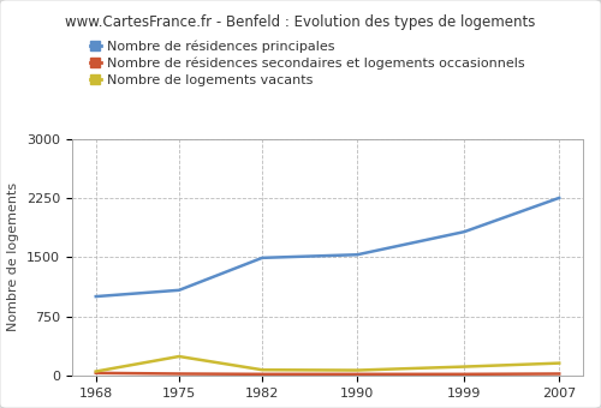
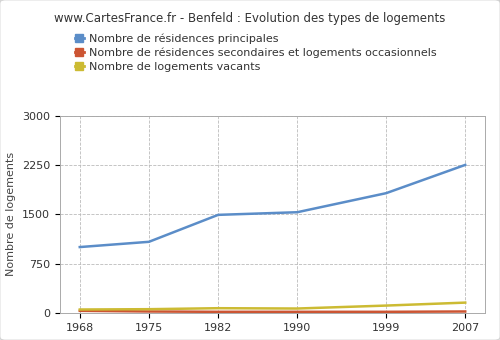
Nombre de logements vacants/1975: 240 -> 60
